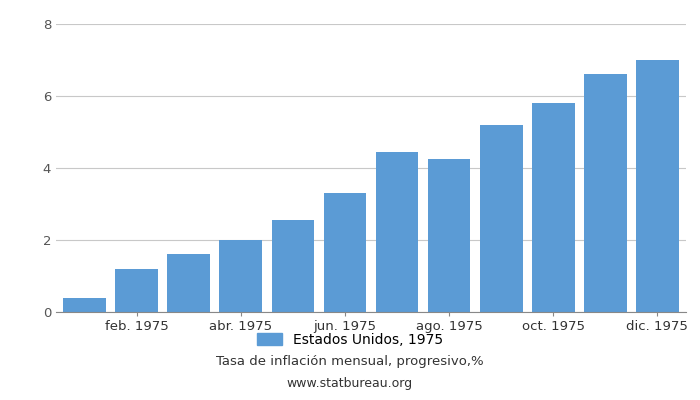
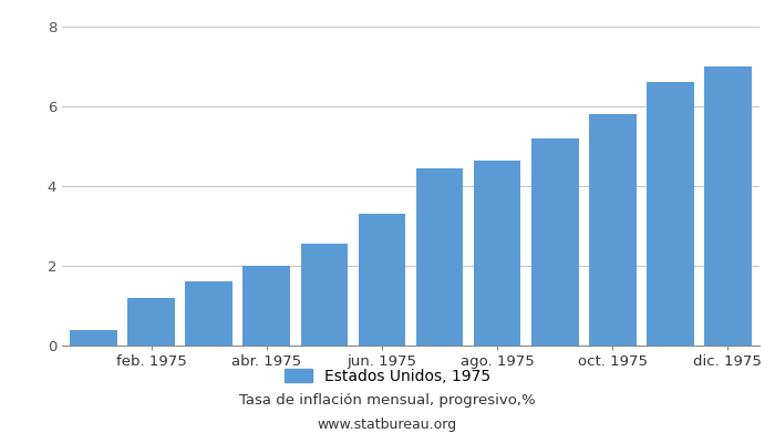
ago. 1975: 4.25 -> 4.65
